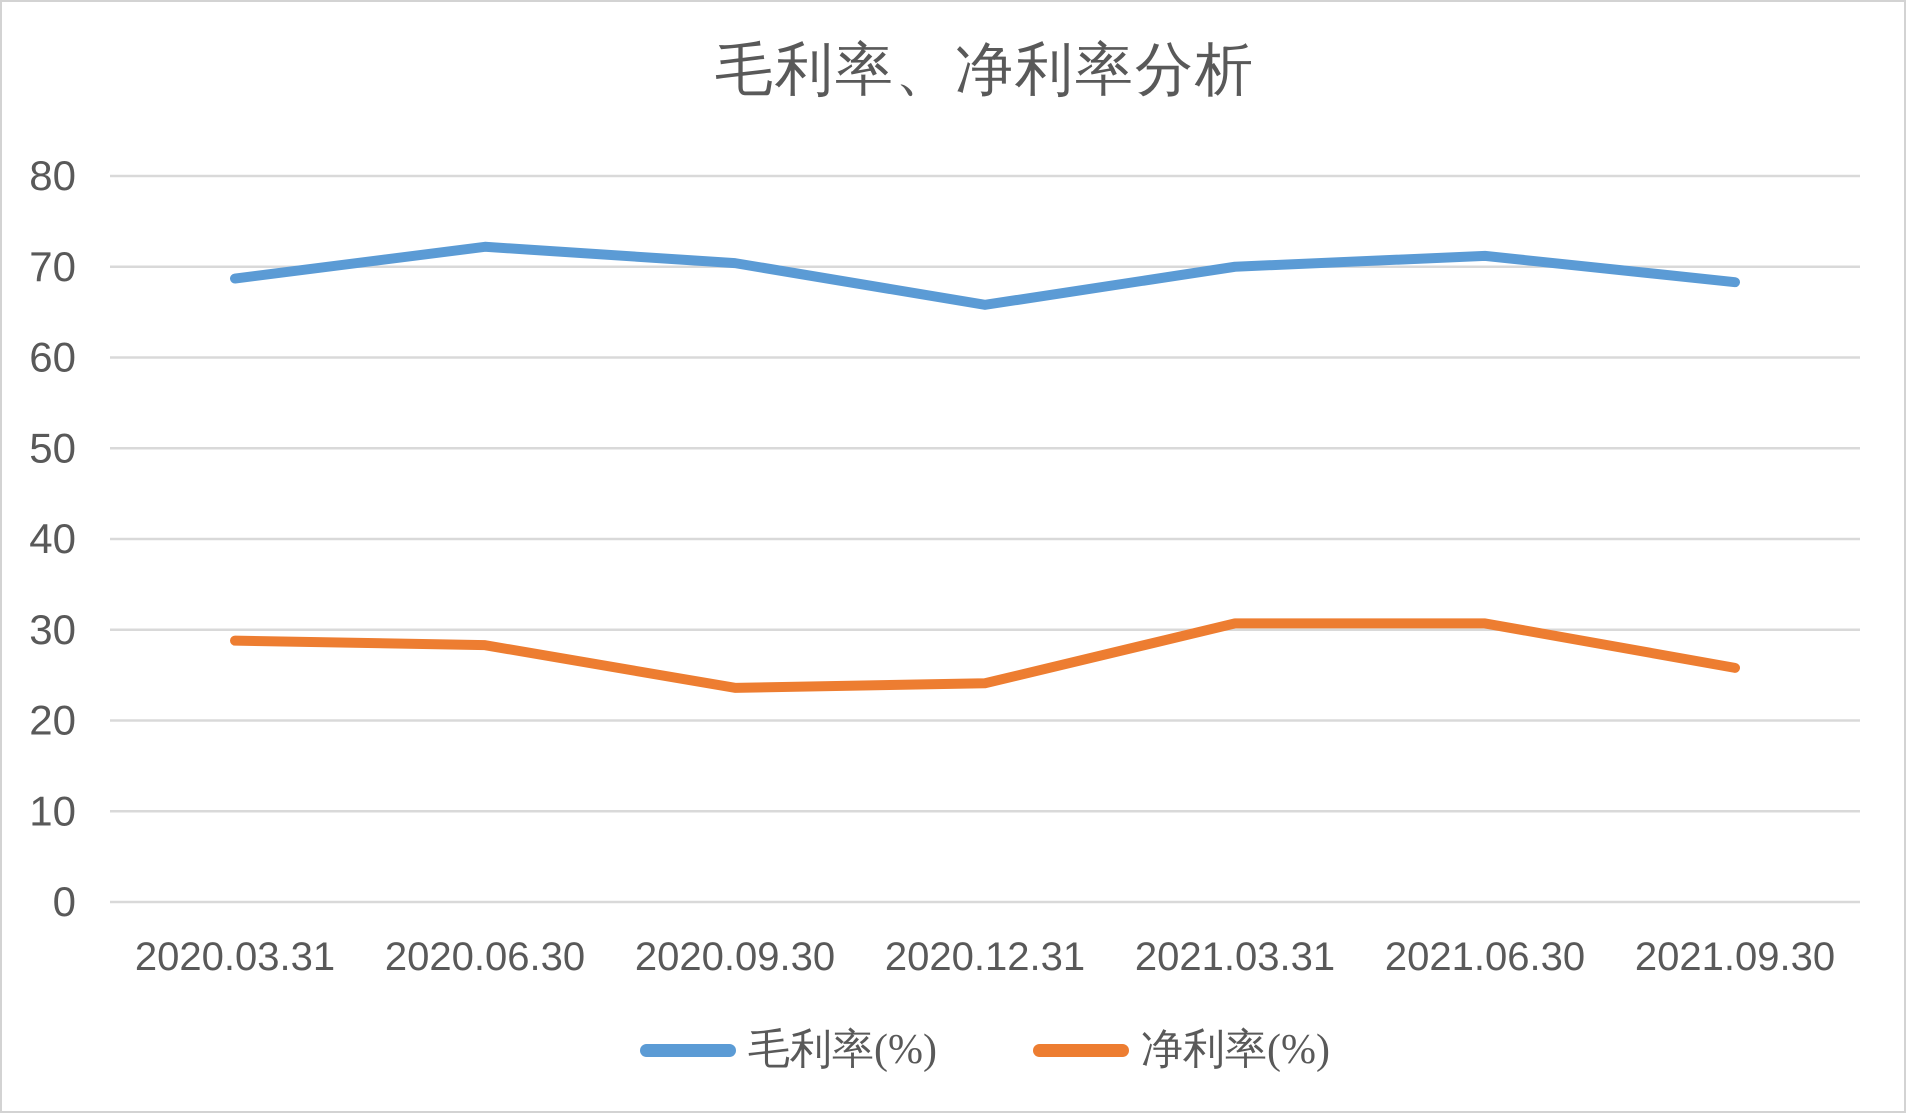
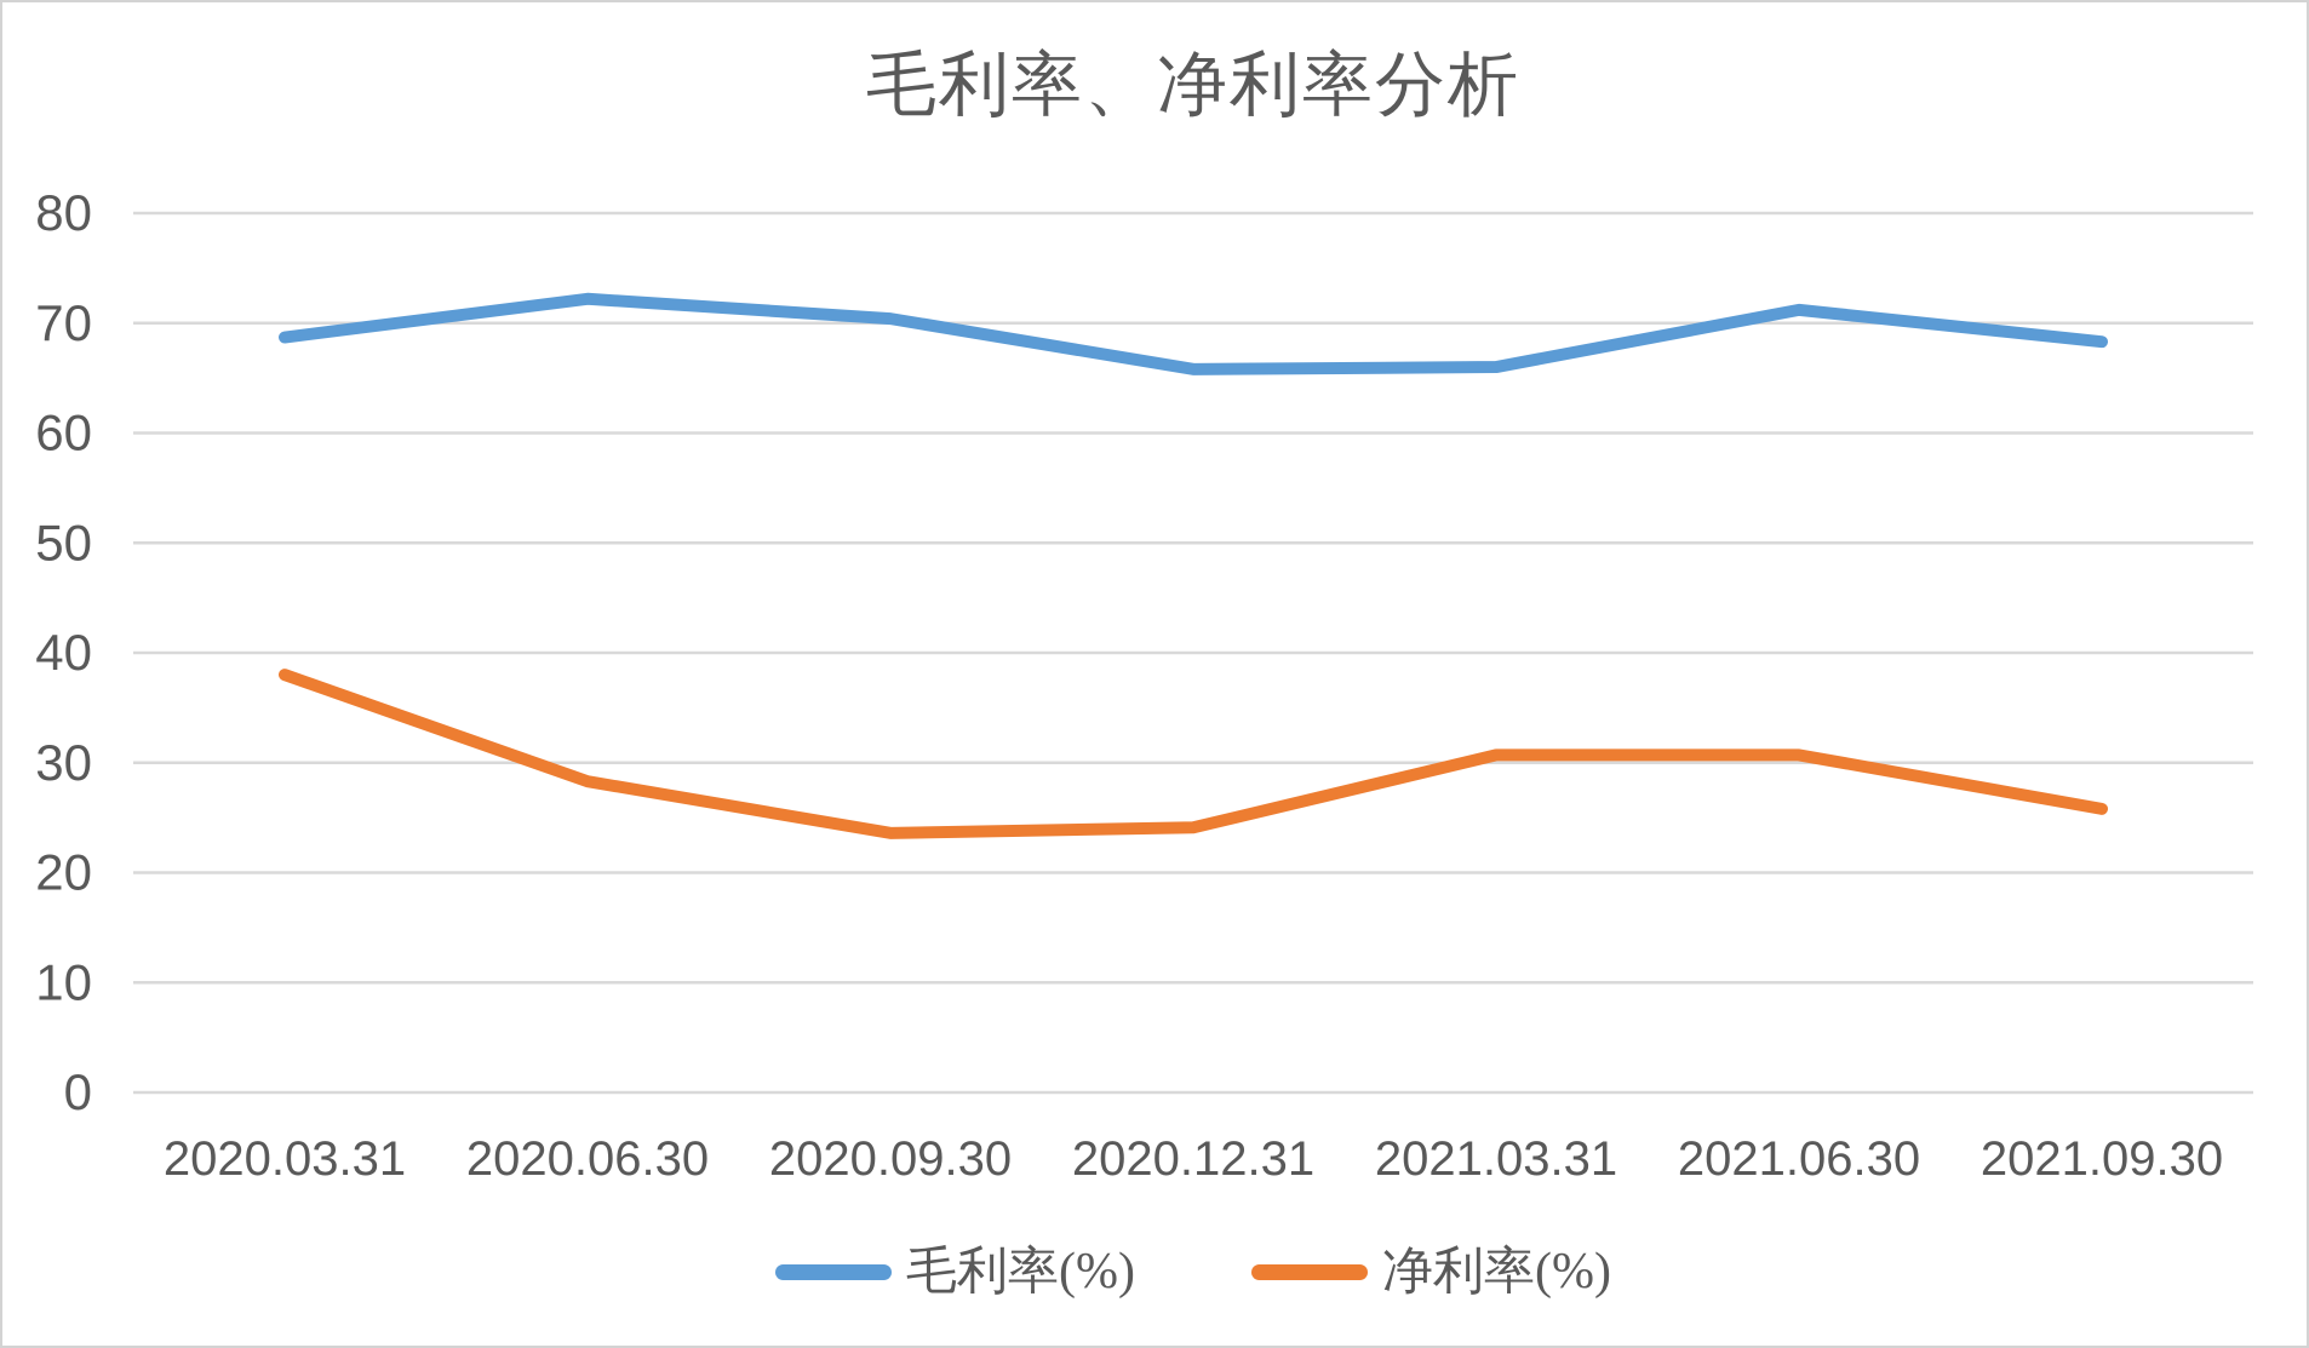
净利率(%)/2020.03.31: 29 -> 38
毛利率(%)/2021.03.31: 70 -> 66
